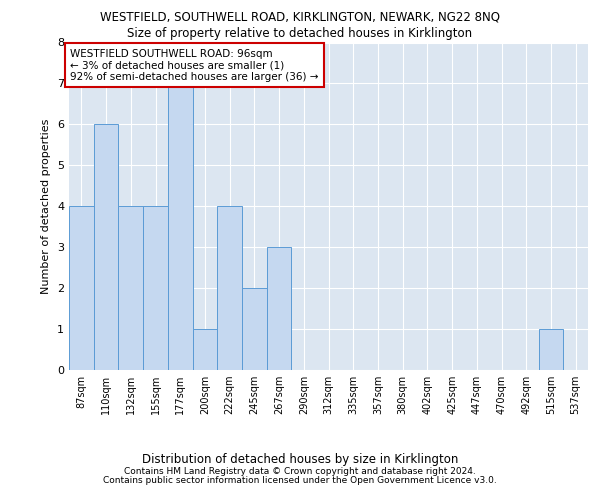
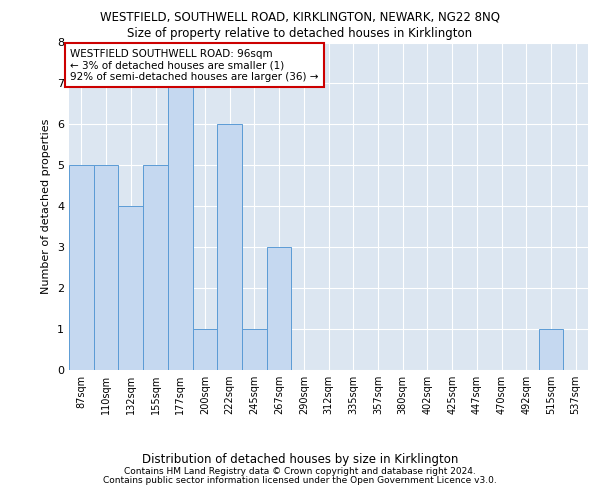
87sqm: 4 -> 5
110sqm: 6 -> 5
155sqm: 4 -> 5
222sqm: 4 -> 6
245sqm: 2 -> 1
